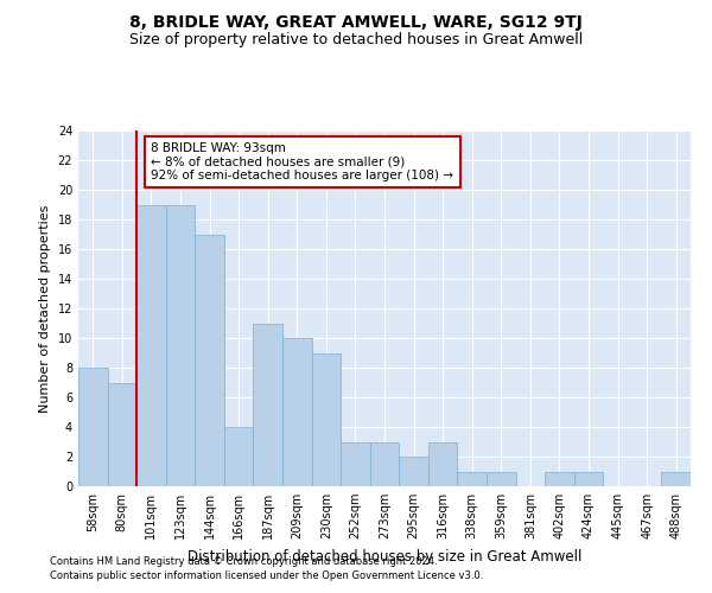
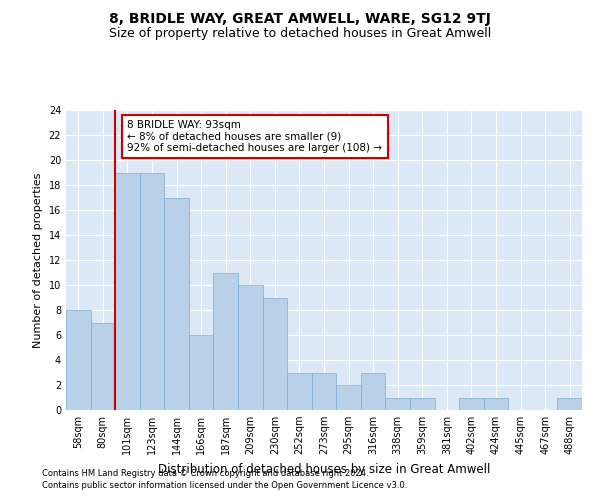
166sqm: 4 -> 6
